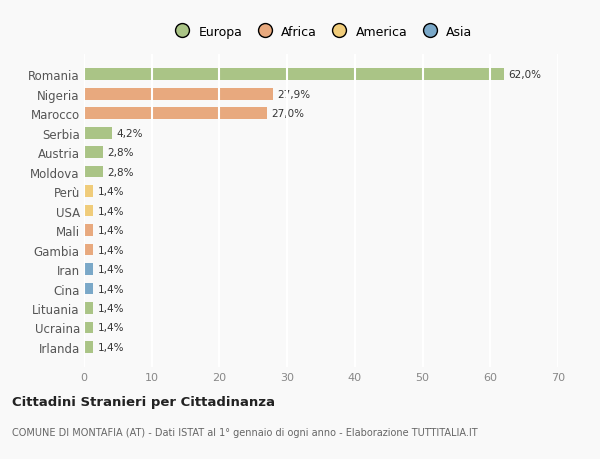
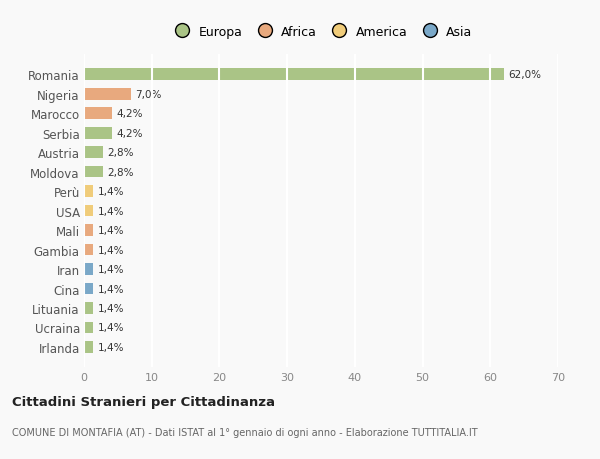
Nigeria: 27,9% -> 7,0%
Marocco: 27,0% -> 4,2%
